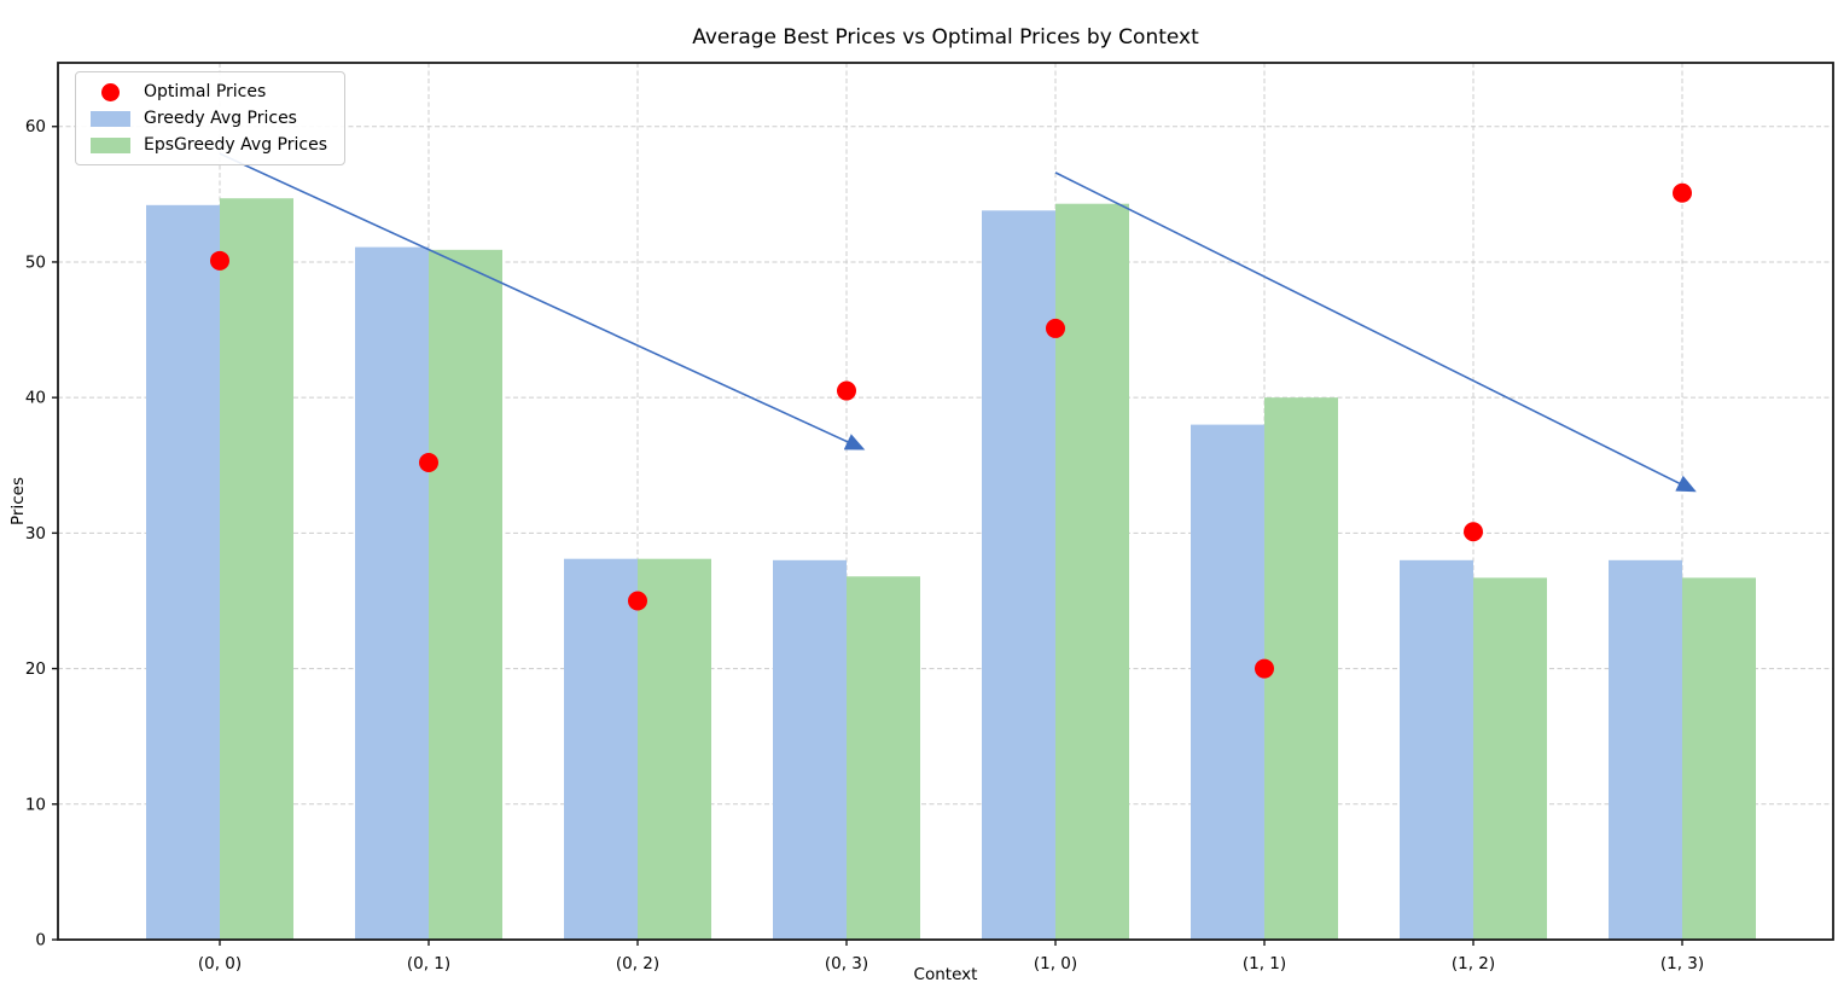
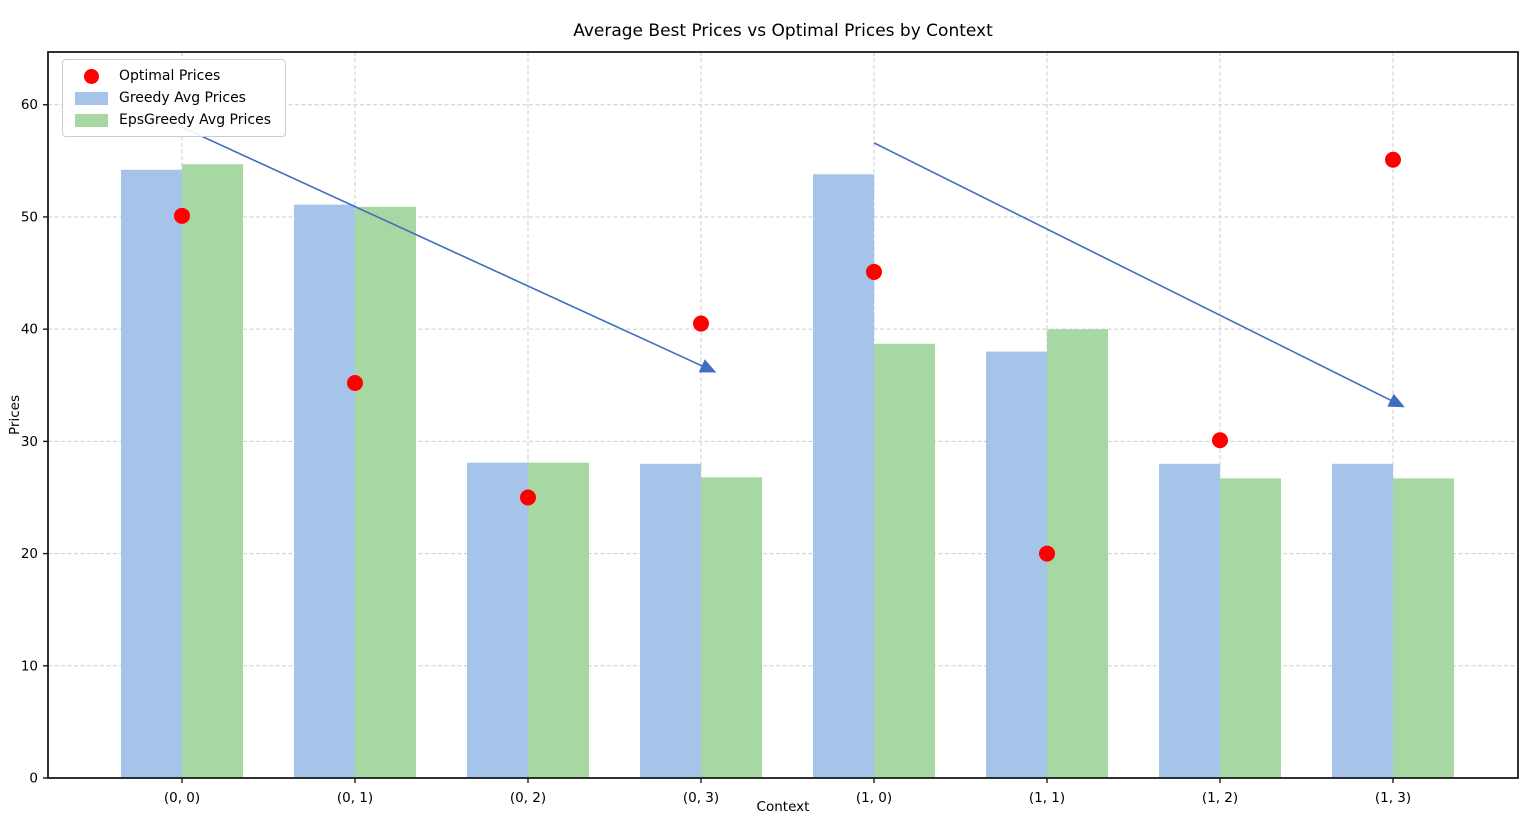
EpsGreedy Avg Prices/(1, 0): 54.3 -> 38.7
